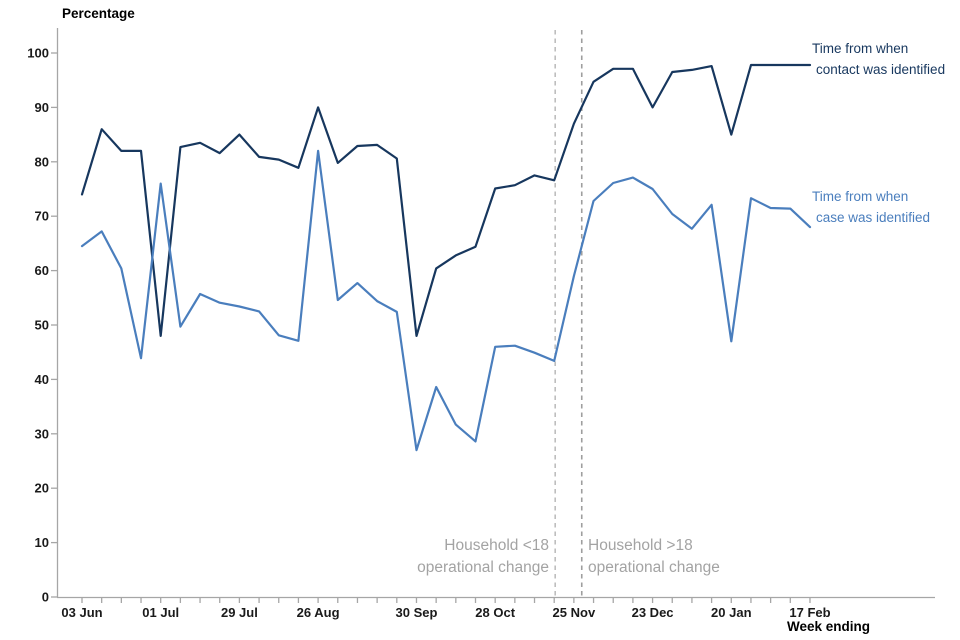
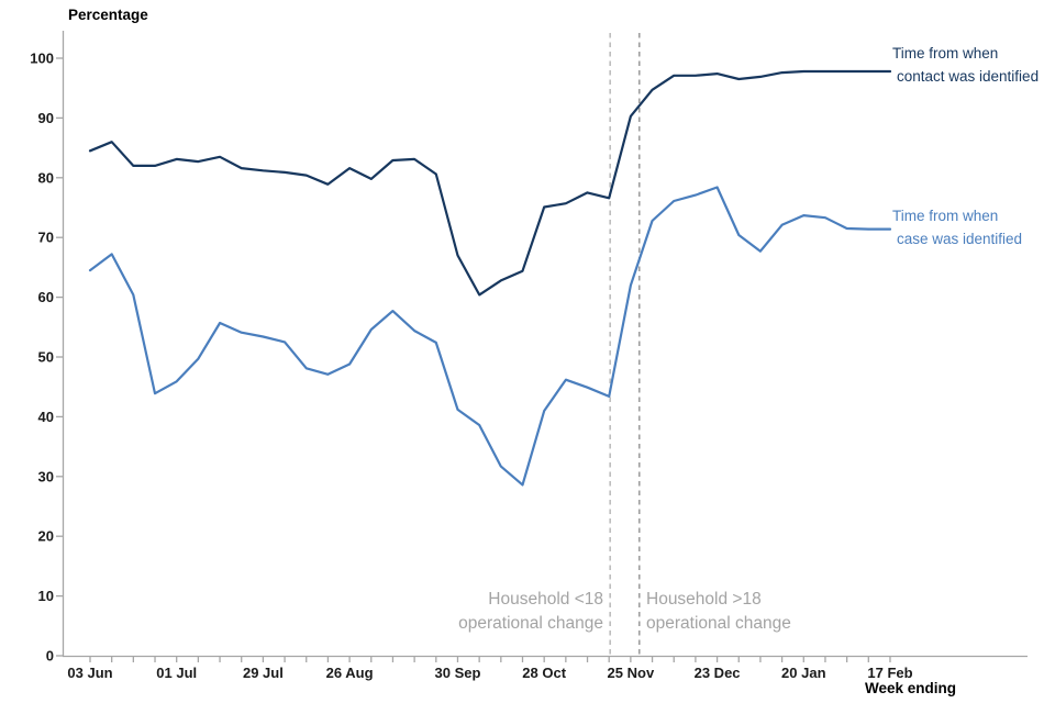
Time from when contact was identified/03 Jun: 74 -> 84
Time from when contact was identified/01 Jul: 48 -> 83
Time from when case was identified/01 Jul: 76 -> 46
Time from when contact was identified/29 Jul: 85 -> 81
Time from when contact was identified/26 Aug: 90 -> 82
Time from when case was identified/26 Aug: 82 -> 49
Time from when contact was identified/30 Sep: 48 -> 67
Time from when case was identified/30 Sep: 27 -> 41
Time from when case was identified/28 Oct: 46 -> 41
Time from when contact was identified/25 Nov: 87 -> 90
Time from when case was identified/25 Nov: 59 -> 62
Time from when contact was identified/23 Dec: 90 -> 97
Time from when case was identified/23 Dec: 75 -> 78
Time from when contact was identified/20 Jan: 85 -> 98
Time from when case was identified/20 Jan: 47 -> 74
Time from when case was identified/17 Feb: 68 -> 71
